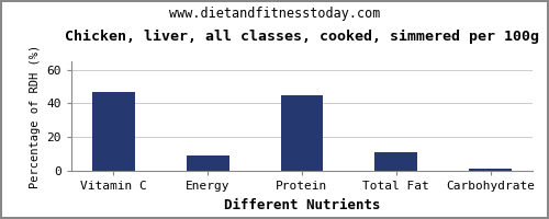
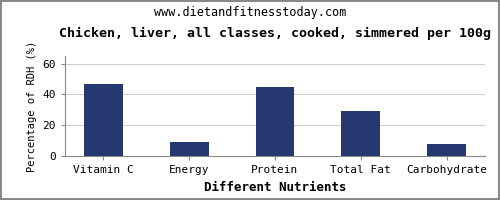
Total Fat: 11 -> 29
Carbohydrate: 2 -> 8
